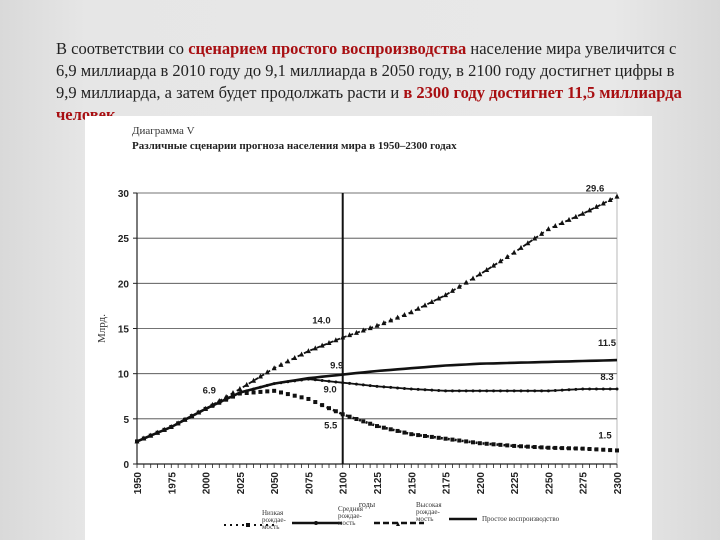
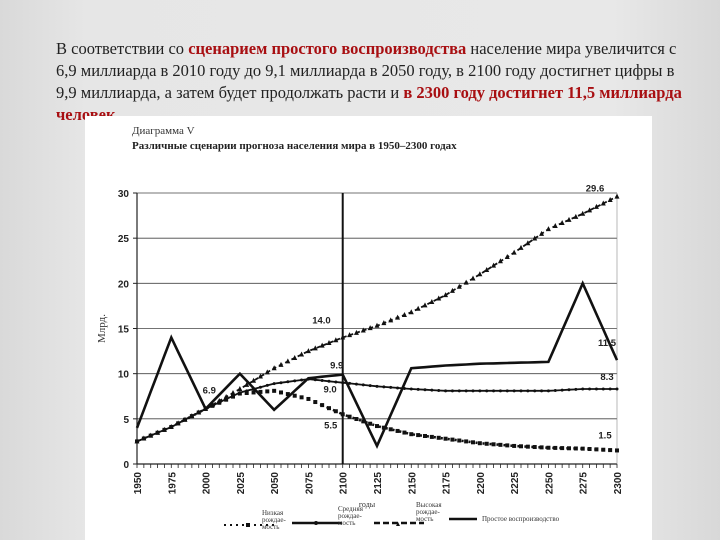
Простое воспроизводство/1950: 2 -> 4
Простое воспроизводство/1975: 4 -> 14
Простое воспроизводство/2025: 8 -> 10
Простое воспроизводство/2050: 9 -> 6
Простое воспроизводство/2125: 10 -> 2
Простое воспроизводство/2275: 11 -> 20
